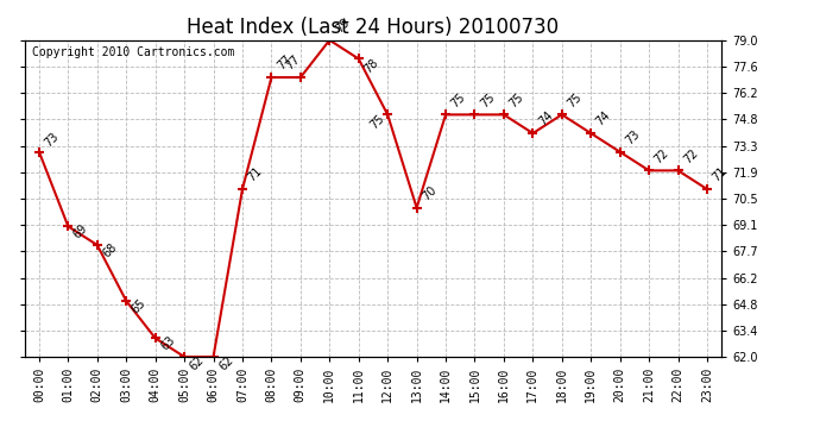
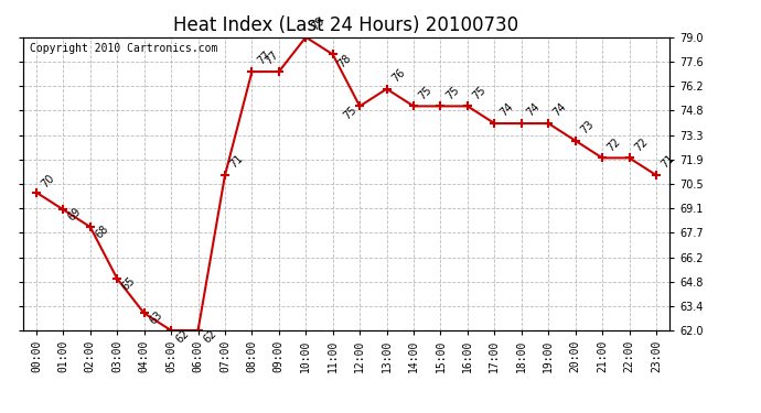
00:00: 73 -> 70
13:00: 70 -> 76
18:00: 75 -> 74
